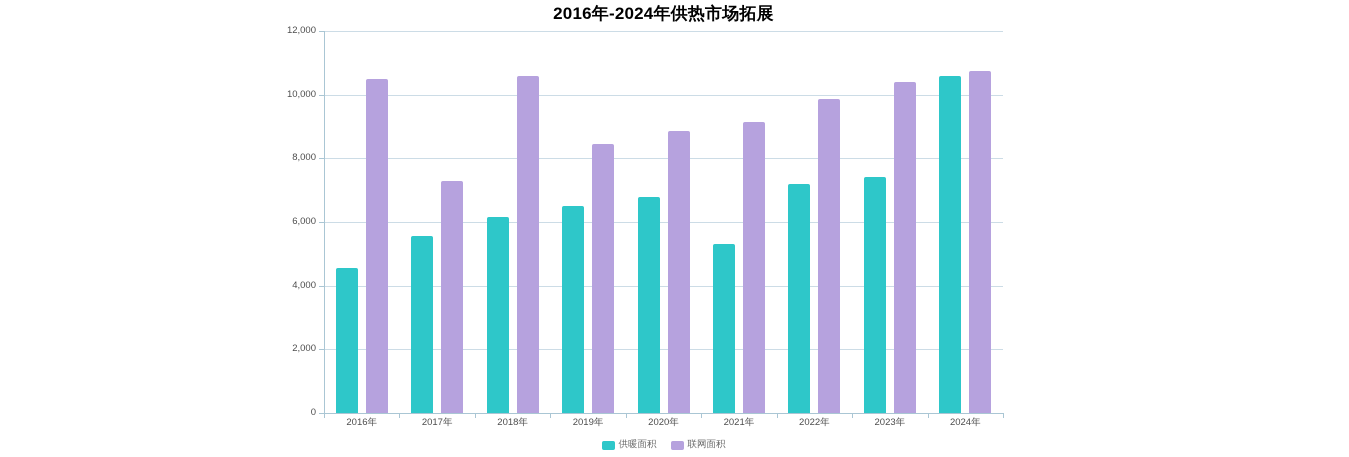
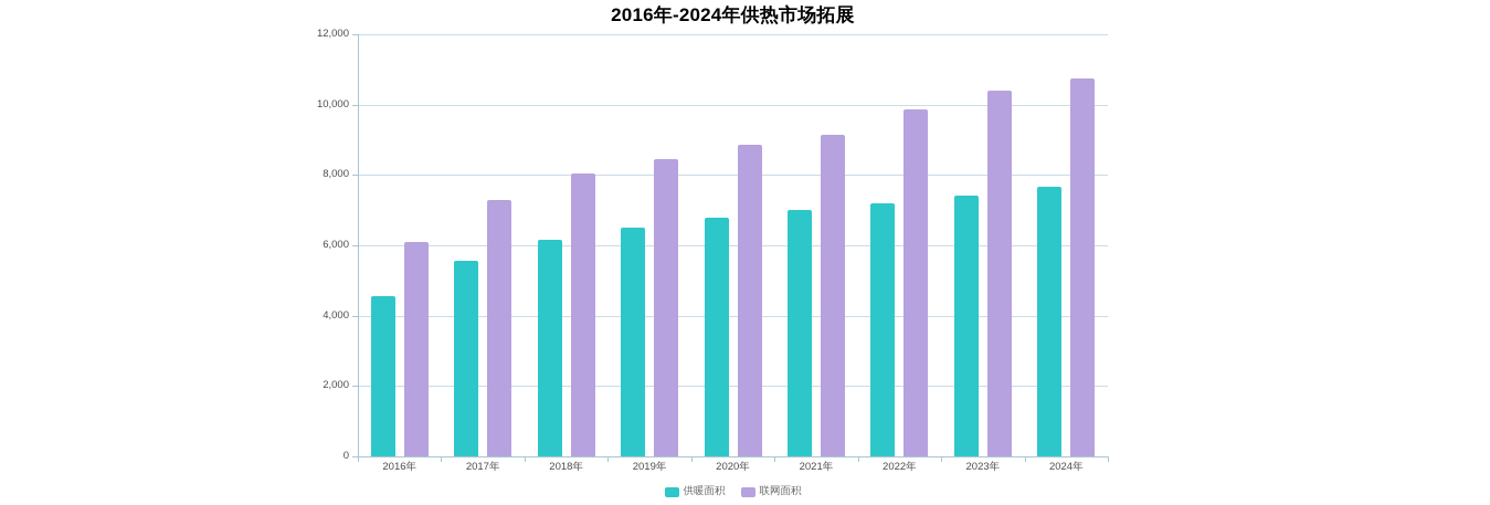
联网面积/2016年: 10500 -> 6100
联网面积/2018年: 10600 -> 8000
供暖面积/2021年: 5300 -> 7000
供暖面积/2024年: 10600 -> 7600
